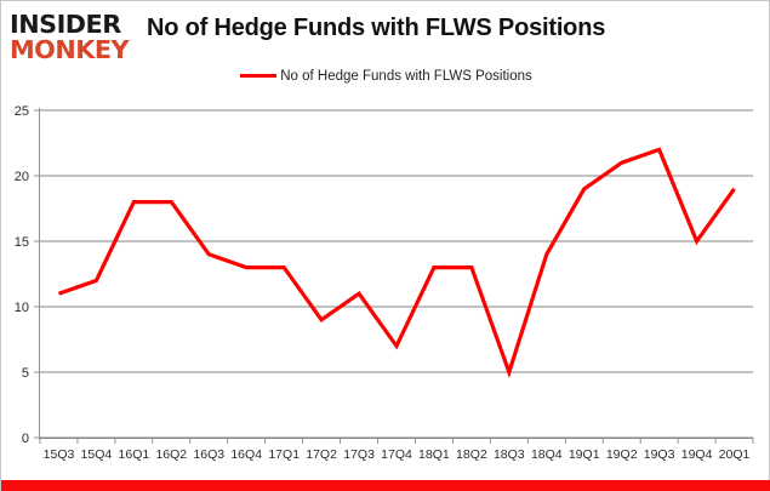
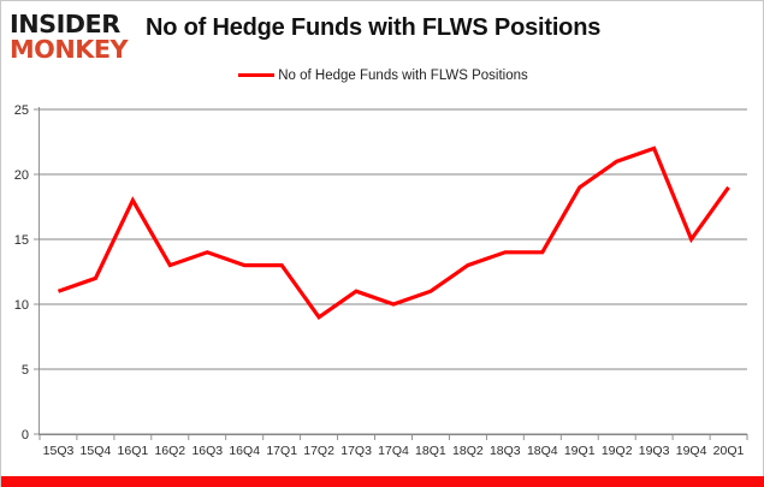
16Q2: 18 -> 13
17Q4: 7 -> 10
18Q1: 13 -> 11
18Q3: 5 -> 14
